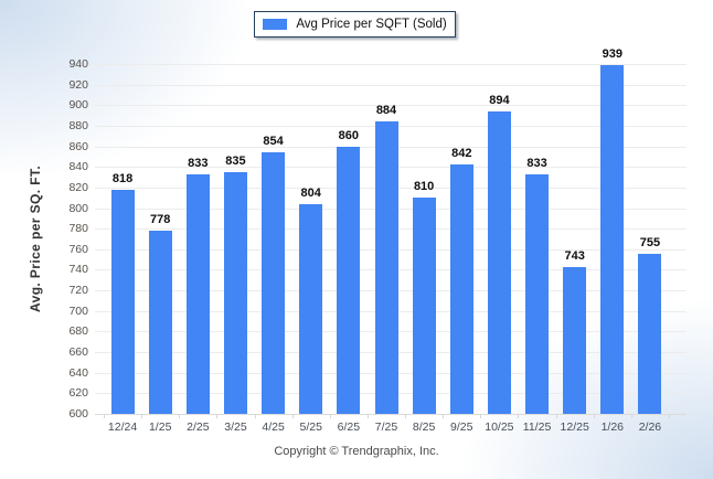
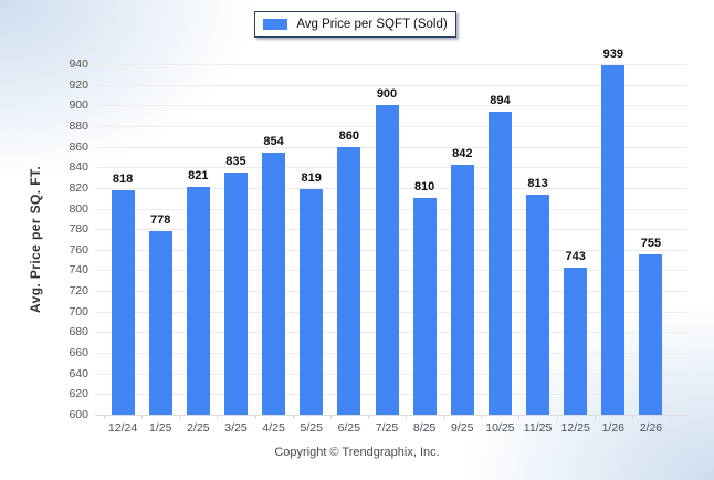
2/25: 833 -> 821
5/25: 804 -> 819
7/25: 884 -> 900
11/25: 833 -> 813
